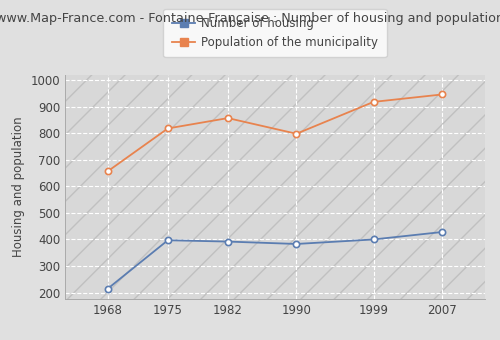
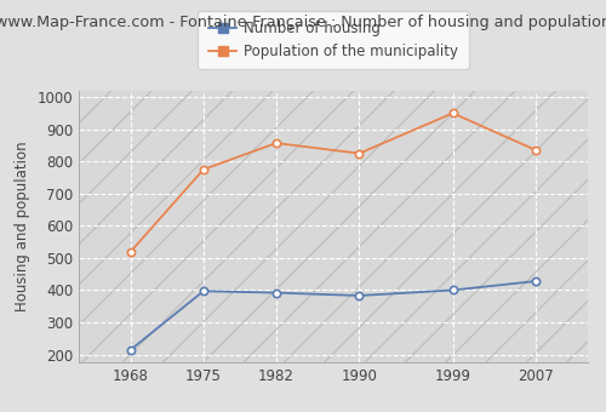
Population of the municipality/1968: 657 -> 520
Population of the municipality/1975: 818 -> 775
Population of the municipality/1990: 798 -> 825
Population of the municipality/1999: 918 -> 950
Population of the municipality/2007: 946 -> 835
